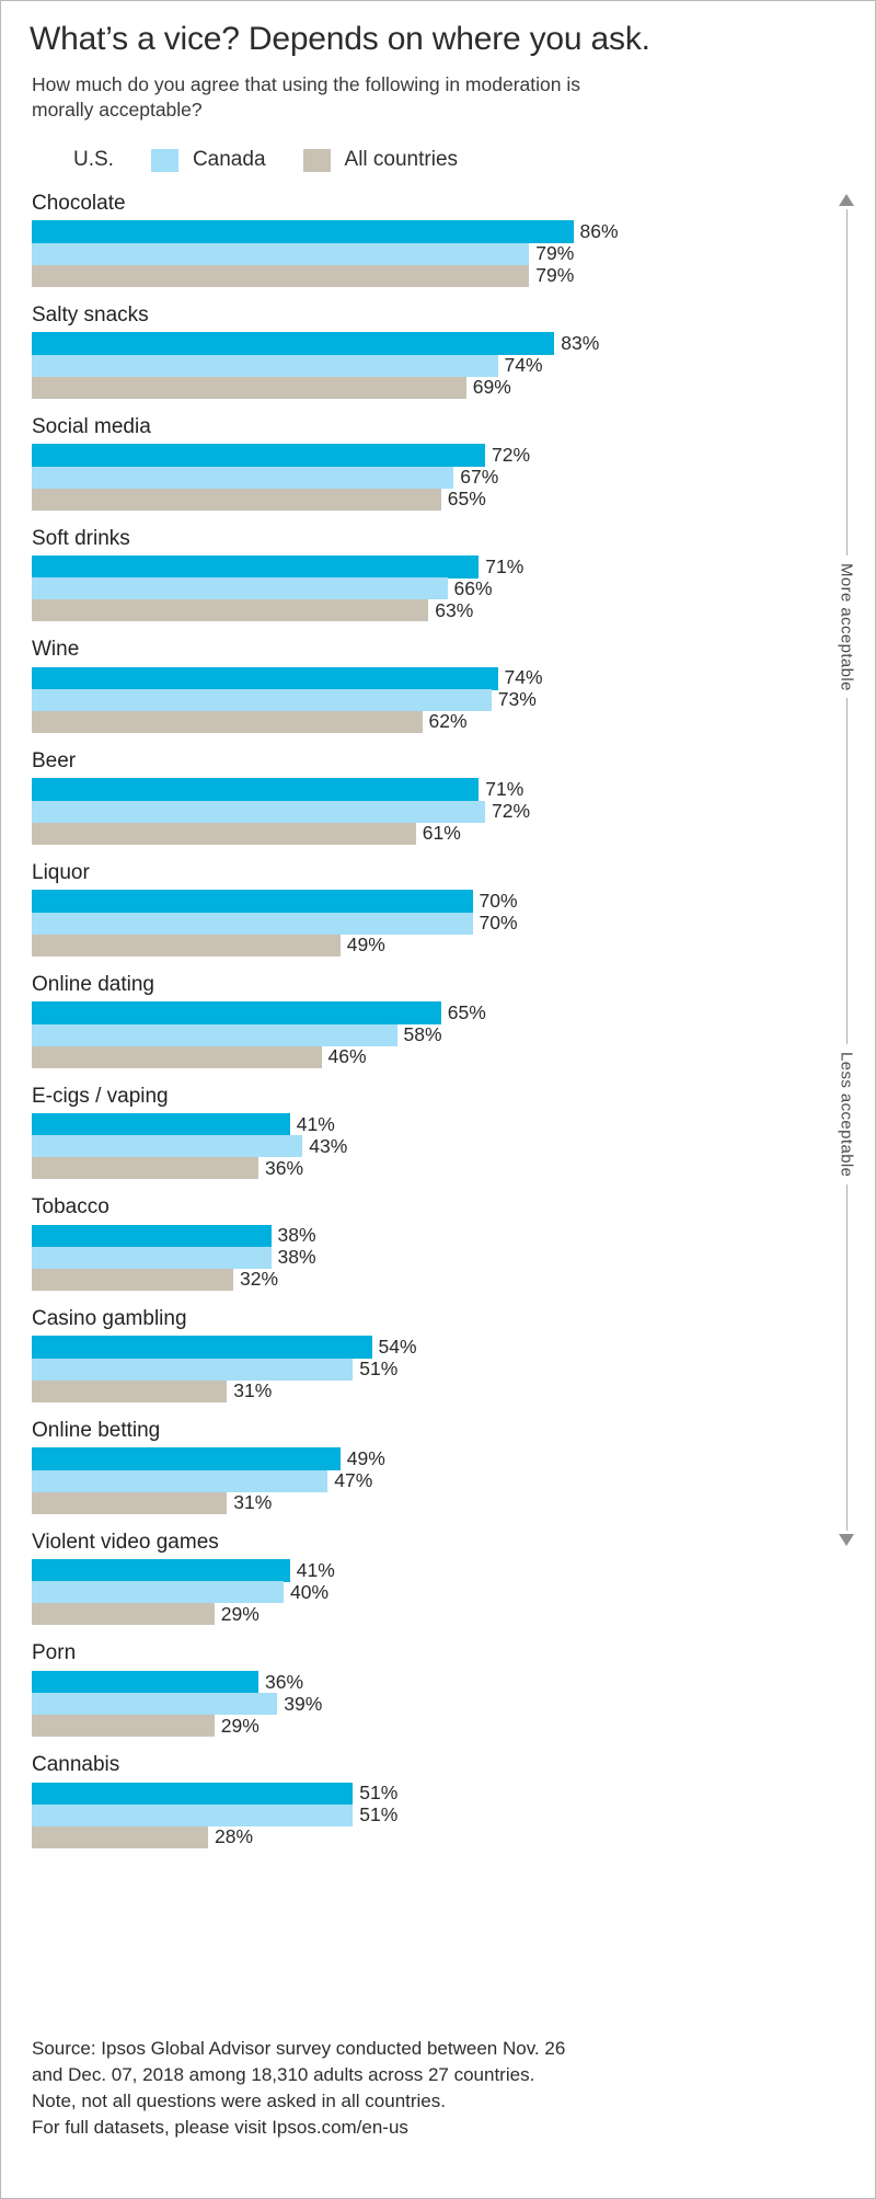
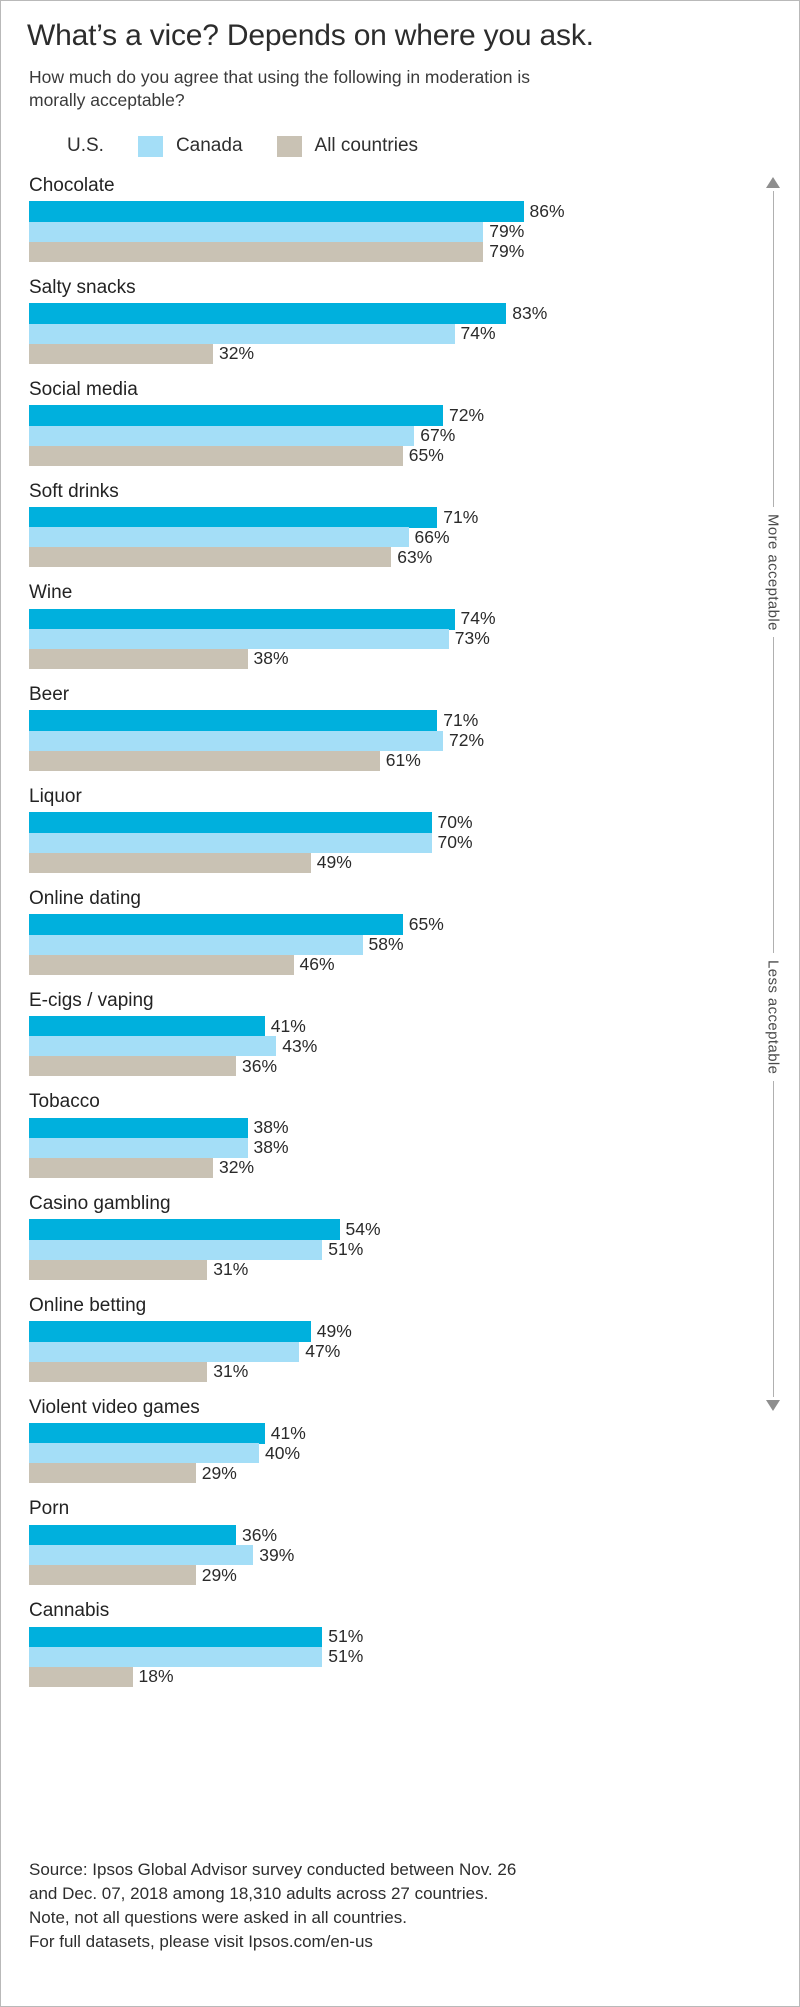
All countries/Salty snacks: 69% -> 32%
All countries/Wine: 62% -> 38%
All countries/Cannabis: 28% -> 18%
